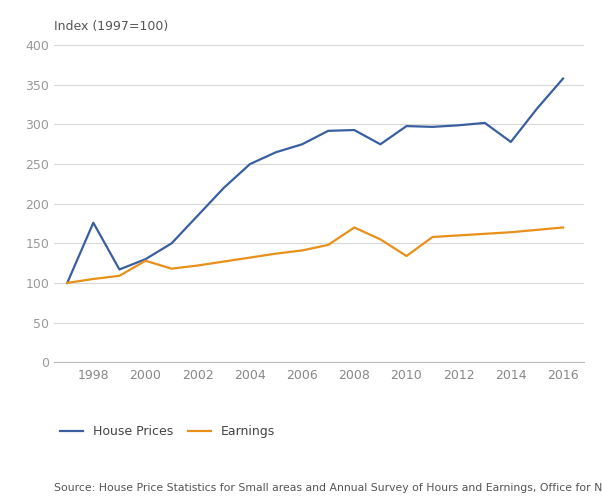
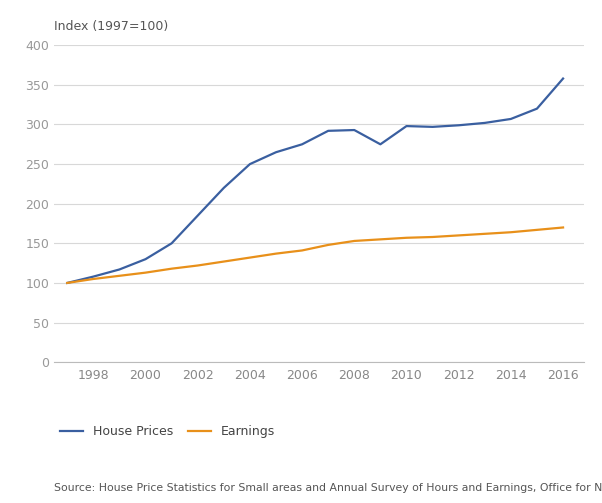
House Prices/1998: 176 -> 108
Earnings/2000: 128 -> 113
Earnings/2008: 170 -> 153
Earnings/2010: 134 -> 157
House Prices/2014: 278 -> 307
